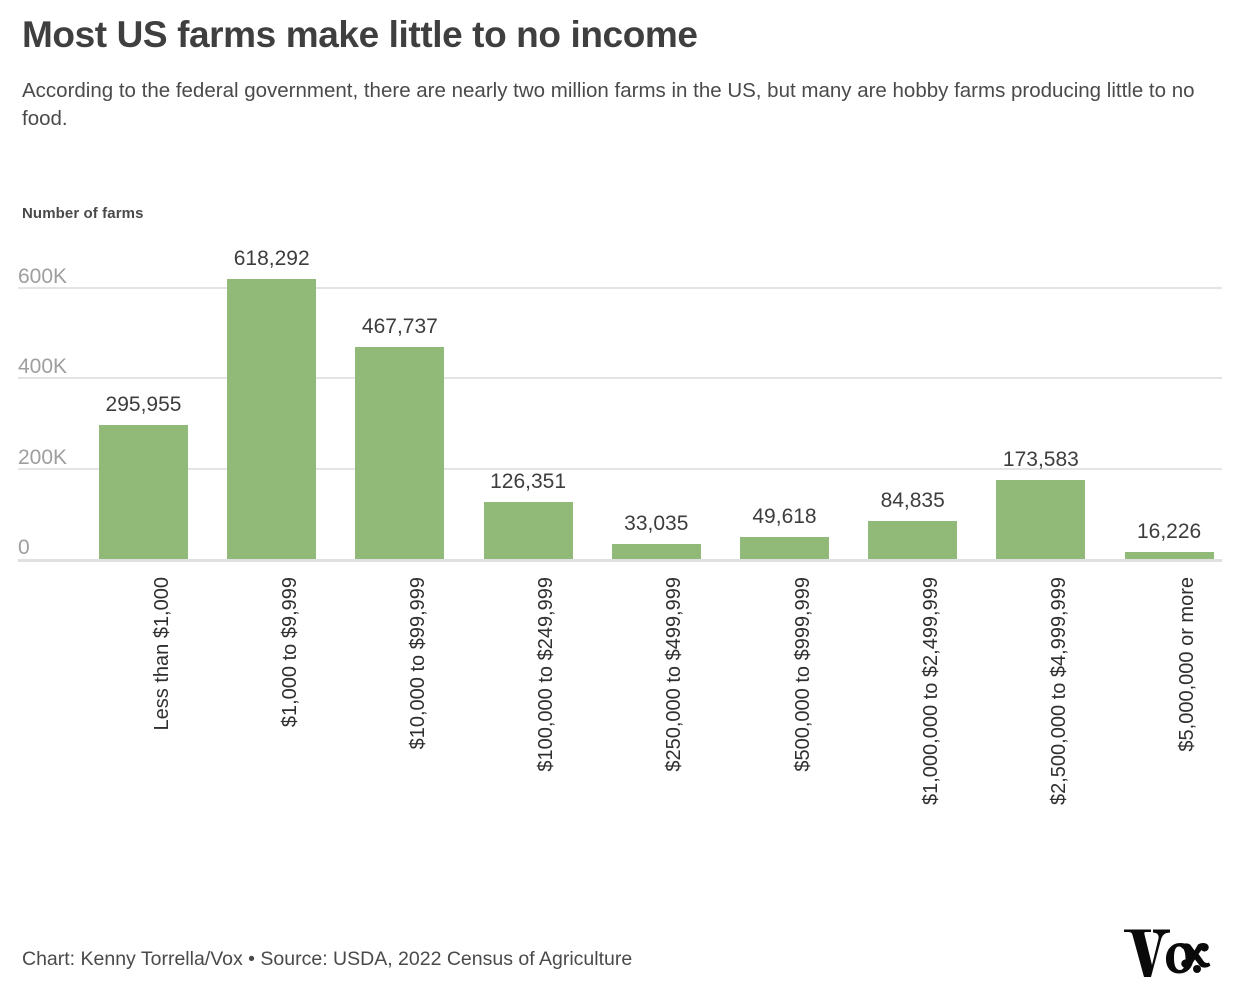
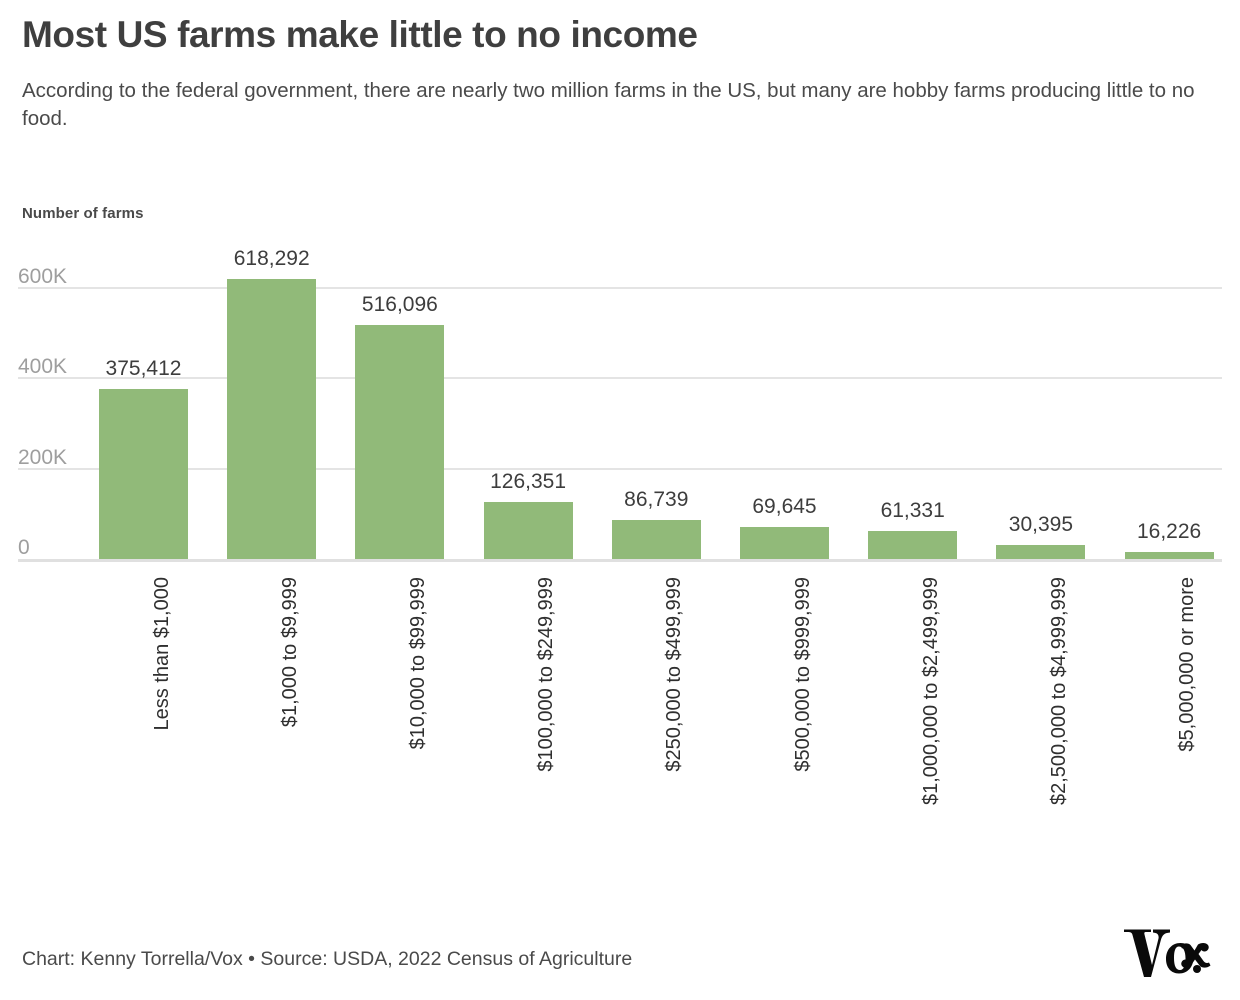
Less than $1,000: 295,955 -> 375,412
$10,000 to $99,999: 467,737 -> 516,096
$250,000 to $499,999: 33,035 -> 86,739
$500,000 to $999,999: 49,618 -> 69,645
$1,000,000 to $2,499,999: 84,835 -> 61,331
$2,500,000 to $4,999,999: 173,583 -> 30,395
